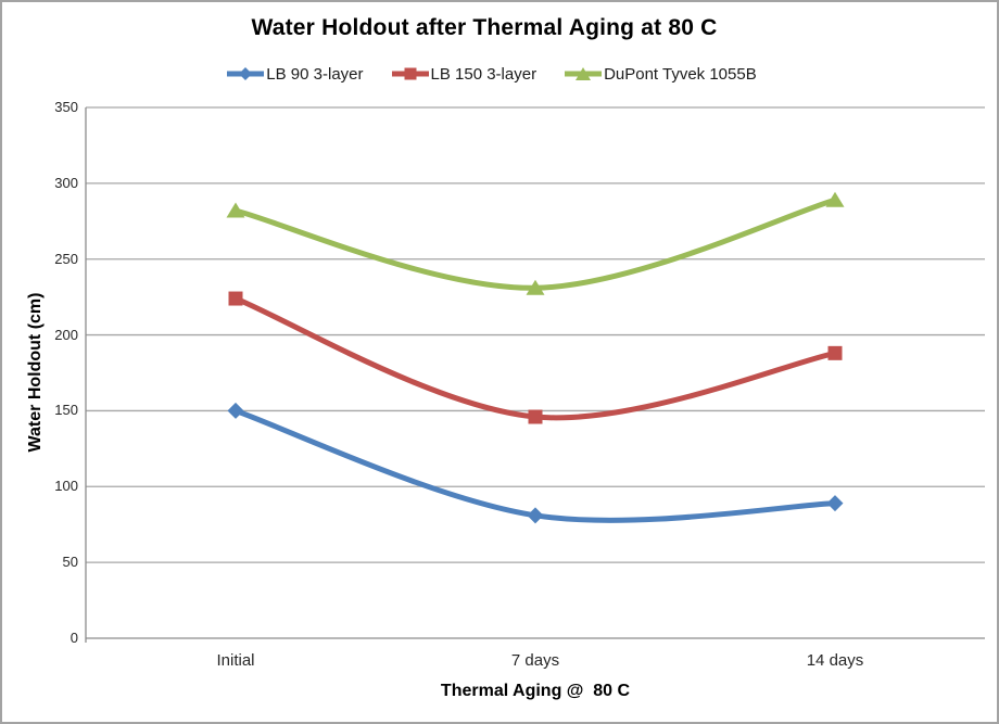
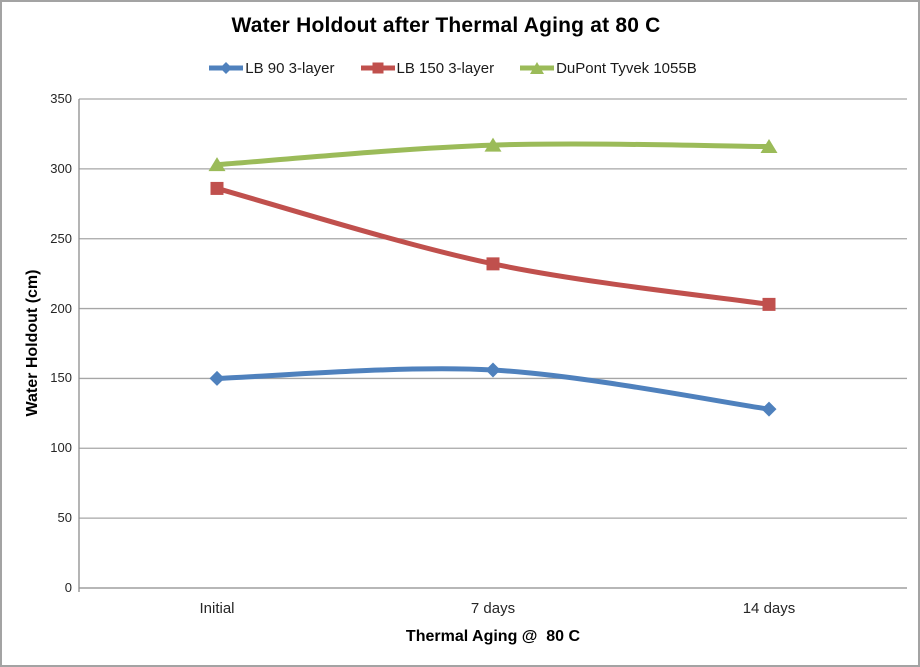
LB 150 3-layer/Initial: 224 -> 286
DuPont Tyvek 1055B/Initial: 282 -> 303
LB 90 3-layer/7 days: 81 -> 156
LB 150 3-layer/7 days: 146 -> 232
DuPont Tyvek 1055B/7 days: 231 -> 317
LB 90 3-layer/14 days: 89 -> 128
LB 150 3-layer/14 days: 188 -> 203
DuPont Tyvek 1055B/14 days: 289 -> 316
